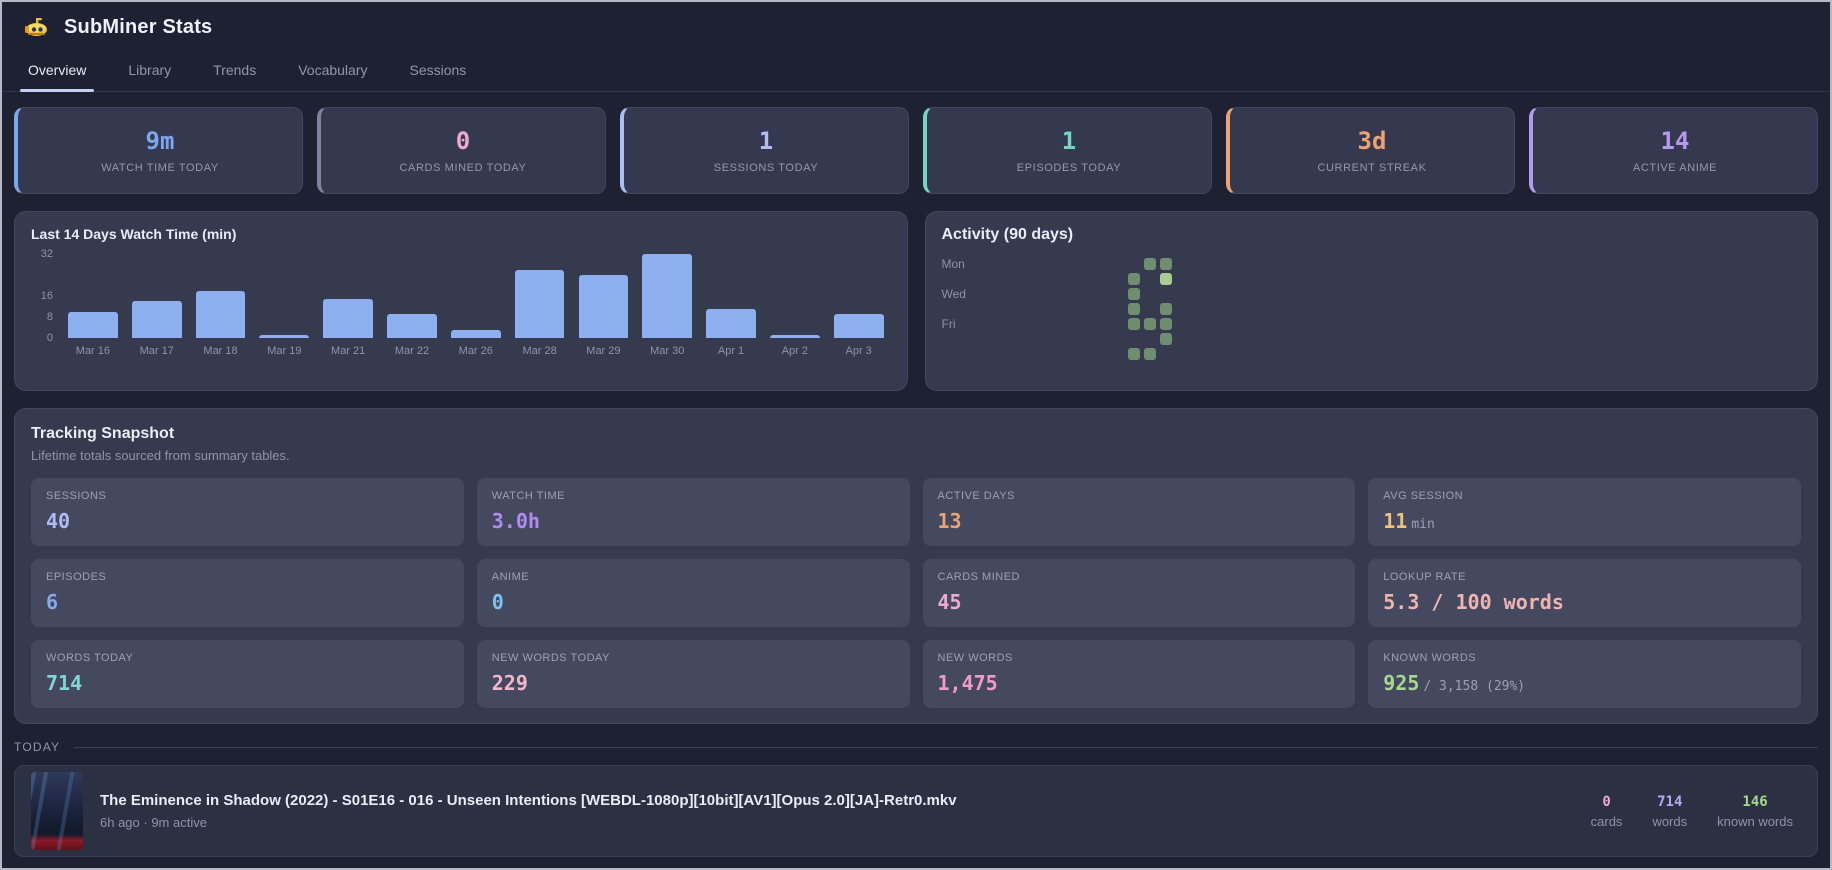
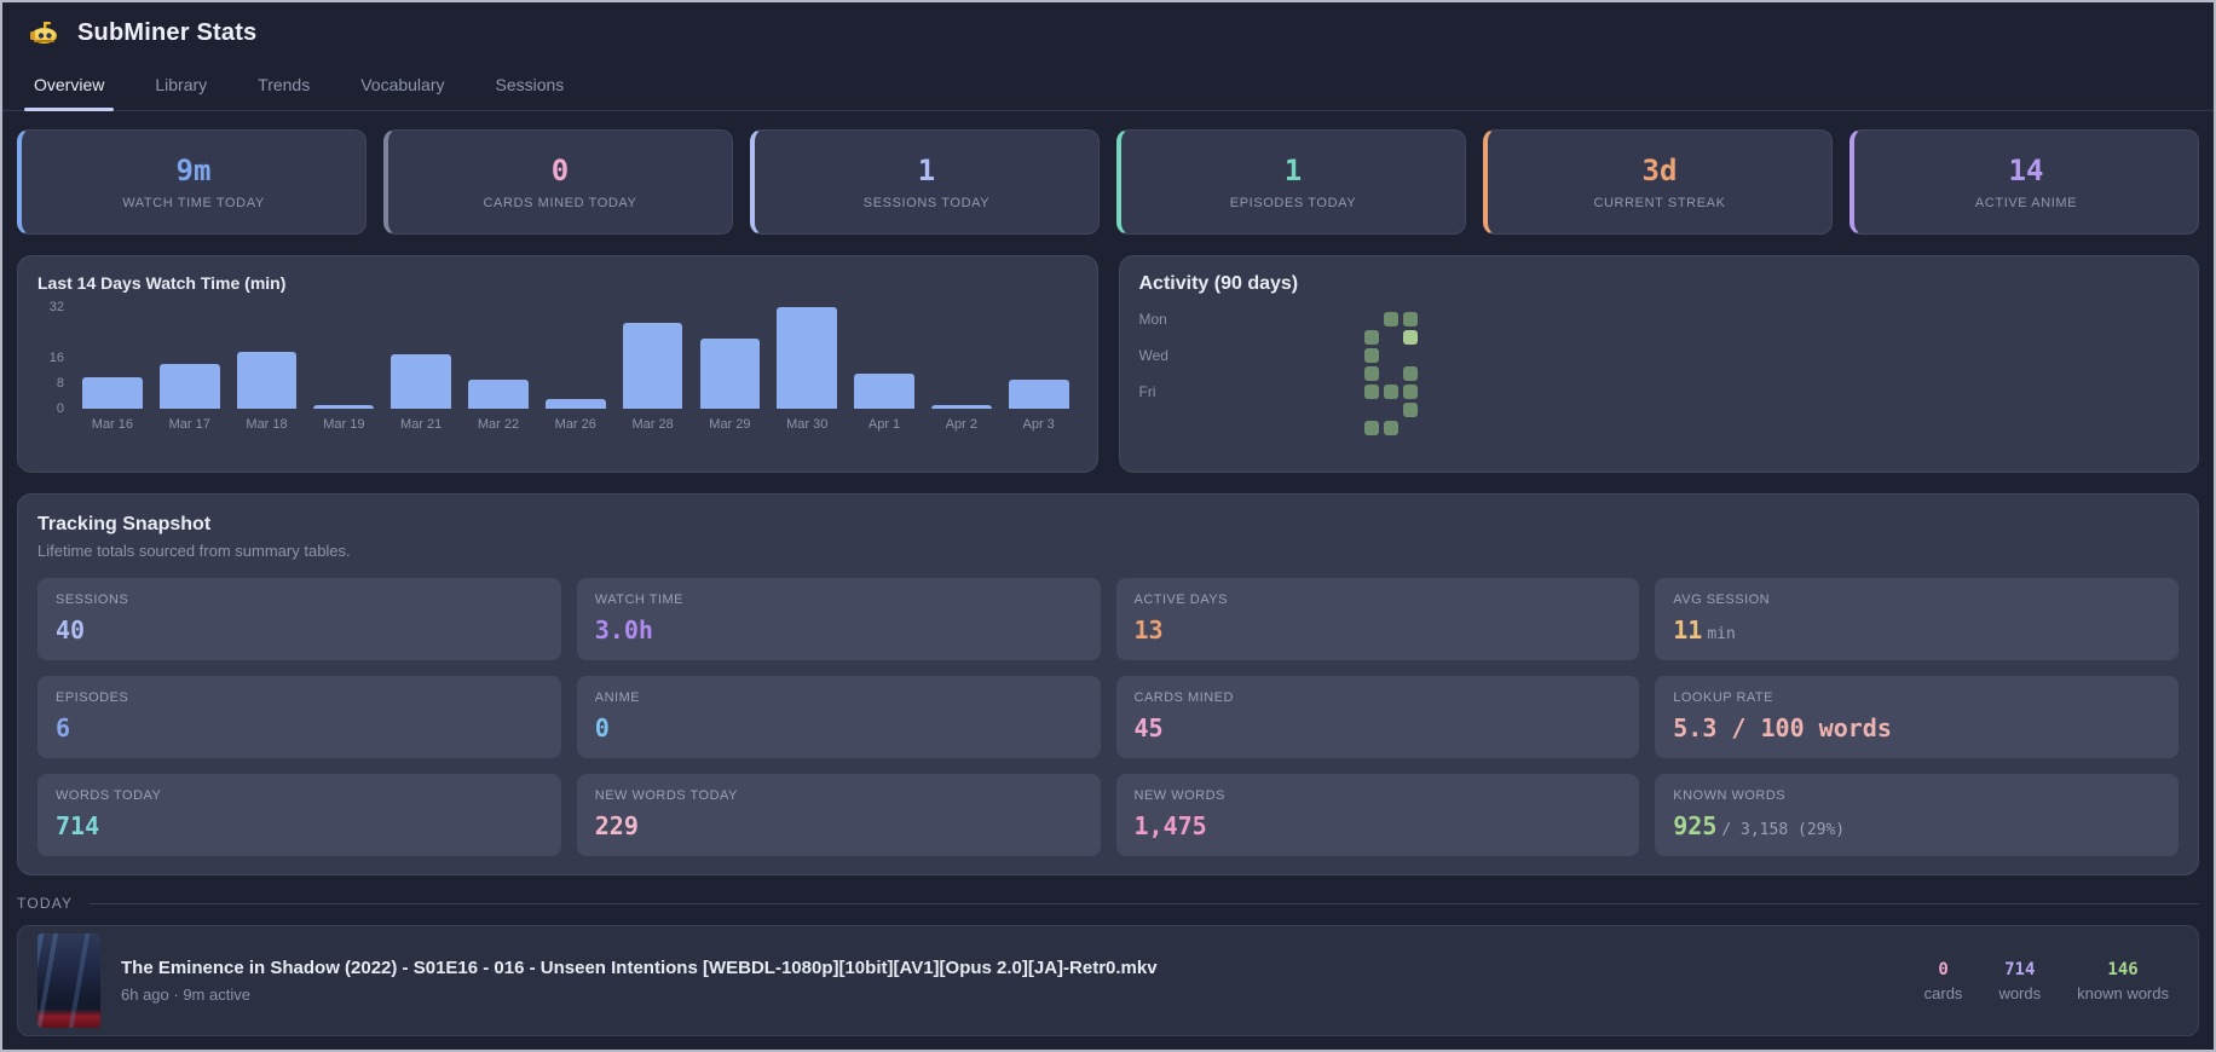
Mar 21: 15 -> 17
Mar 28: 26 -> 27
Mar 29: 24 -> 22
